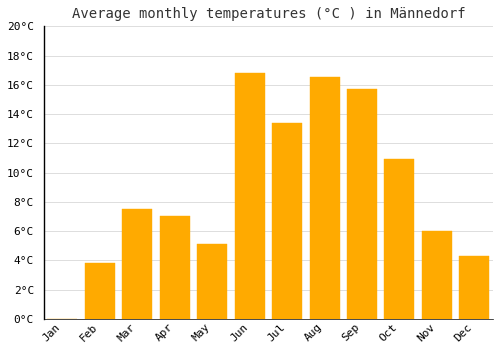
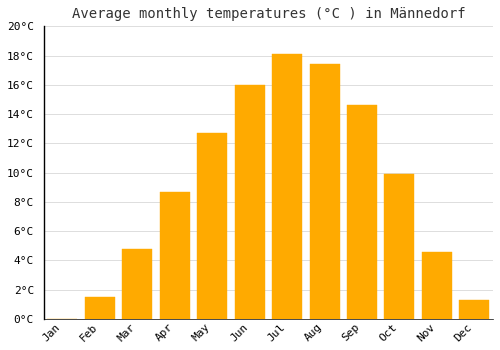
Feb: 3.8°C -> 1.5°C
Mar: 7.5°C -> 4.8°C
Apr: 7.0°C -> 8.7°C
May: 5.1°C -> 12.7°C
Jun: 16.8°C -> 16.0°C
Jul: 13.4°C -> 18.1°C
Aug: 16.5°C -> 17.4°C
Sep: 15.7°C -> 14.6°C
Oct: 10.9°C -> 9.9°C
Nov: 6.0°C -> 4.6°C
Dec: 4.3°C -> 1.3°C
